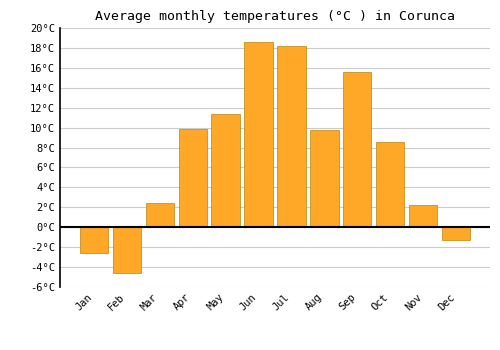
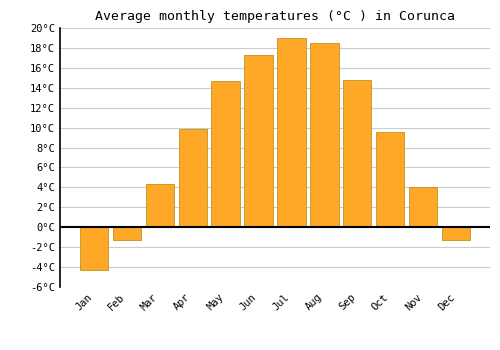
Jan: -2.6°C -> -4.3°C
Feb: -4.6°C -> -1.3°C
Mar: 2.4°C -> 4.3°C
May: 11.4°C -> 14.7°C
Jun: 18.6°C -> 17.3°C
Jul: 18.2°C -> 19.0°C
Aug: 9.8°C -> 18.5°C
Sep: 15.6°C -> 14.8°C
Oct: 8.6°C -> 9.6°C
Nov: 2.2°C -> 4.0°C
